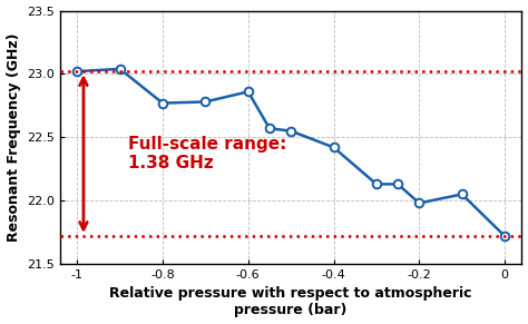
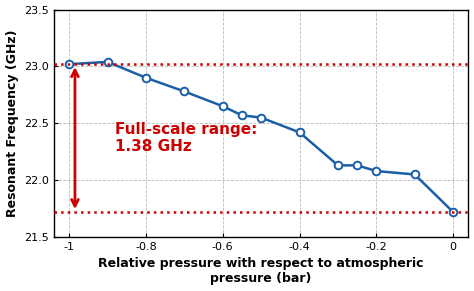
-0.8: 22.77 -> 22.90
-0.6: 22.86 -> 22.65
-0.2: 21.98 -> 22.08
